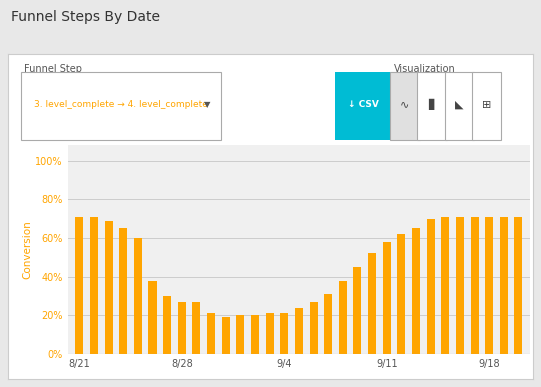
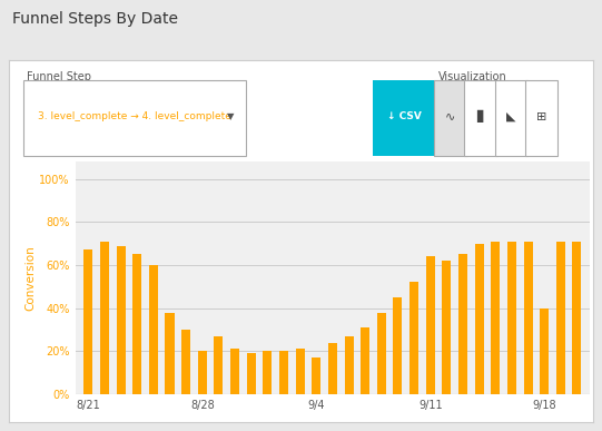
8/21: 71% -> 67%
8/28: 27% -> 20%
9/4: 21% -> 17%
9/11: 58% -> 64%
9/18: 71% -> 40%
